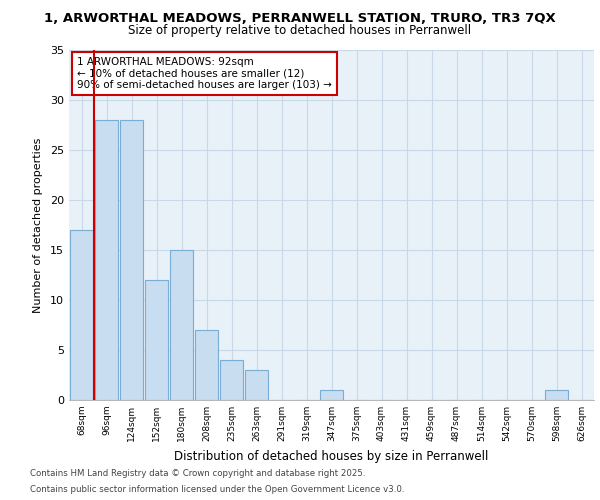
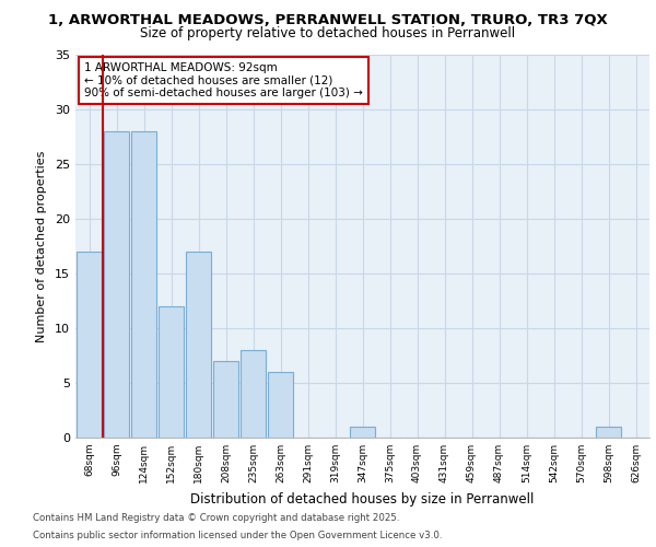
180sqm: 15 -> 17
235sqm: 4 -> 8
263sqm: 3 -> 6
